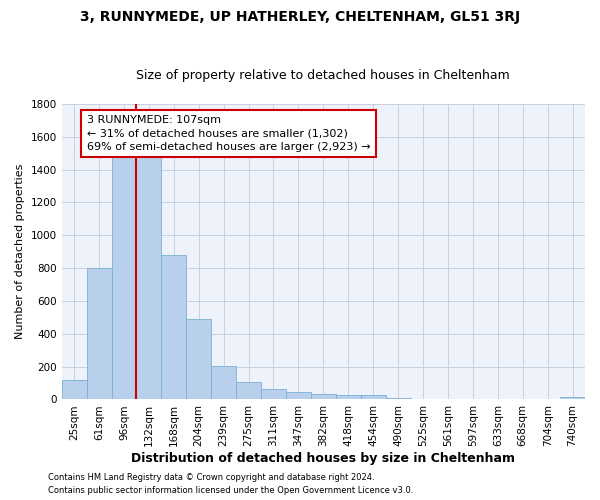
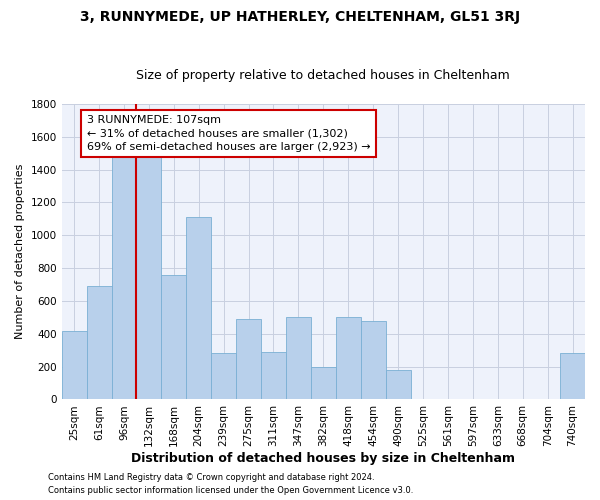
25sqm: 120 -> 420
61sqm: 800 -> 690
168sqm: 880 -> 760
204sqm: 490 -> 1110
239sqm: 200 -> 280
275sqm: 100 -> 490
311sqm: 60 -> 290
347sqm: 40 -> 500
382sqm: 40 -> 200
418sqm: 30 -> 500
454sqm: 20 -> 480
490sqm: 10 -> 180
740sqm: 20 -> 280
